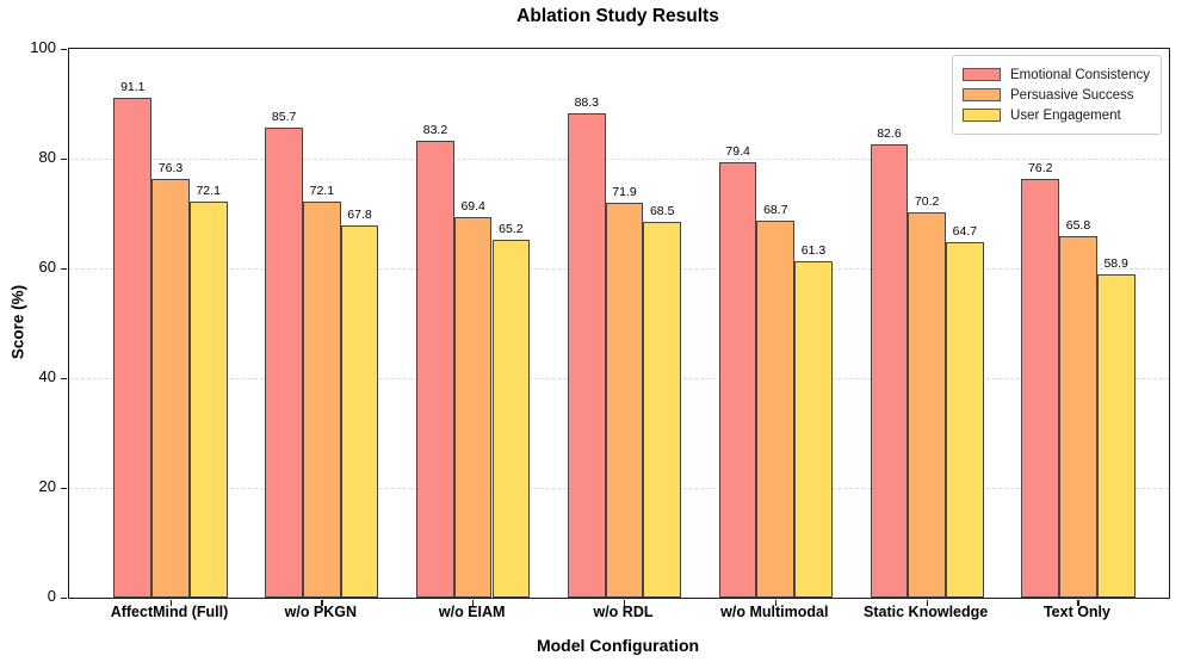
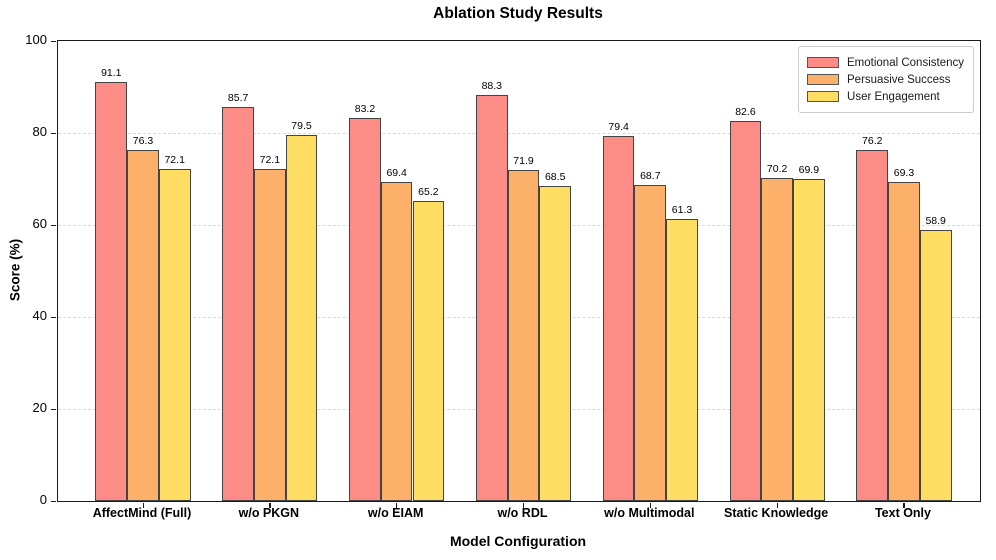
User Engagement/w/o PKGN: 67.8 -> 79.5
User Engagement/Static Knowledge: 64.7 -> 69.9
Persuasive Success/Text Only: 65.8 -> 69.3
